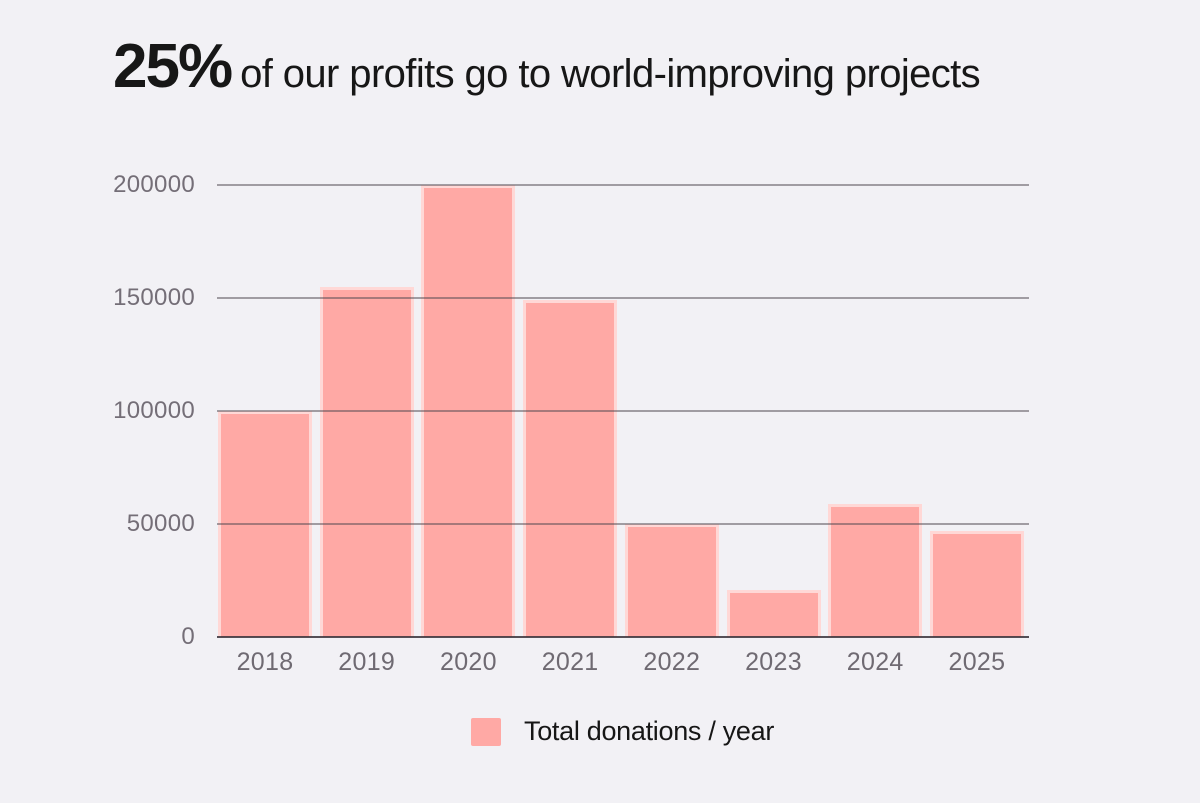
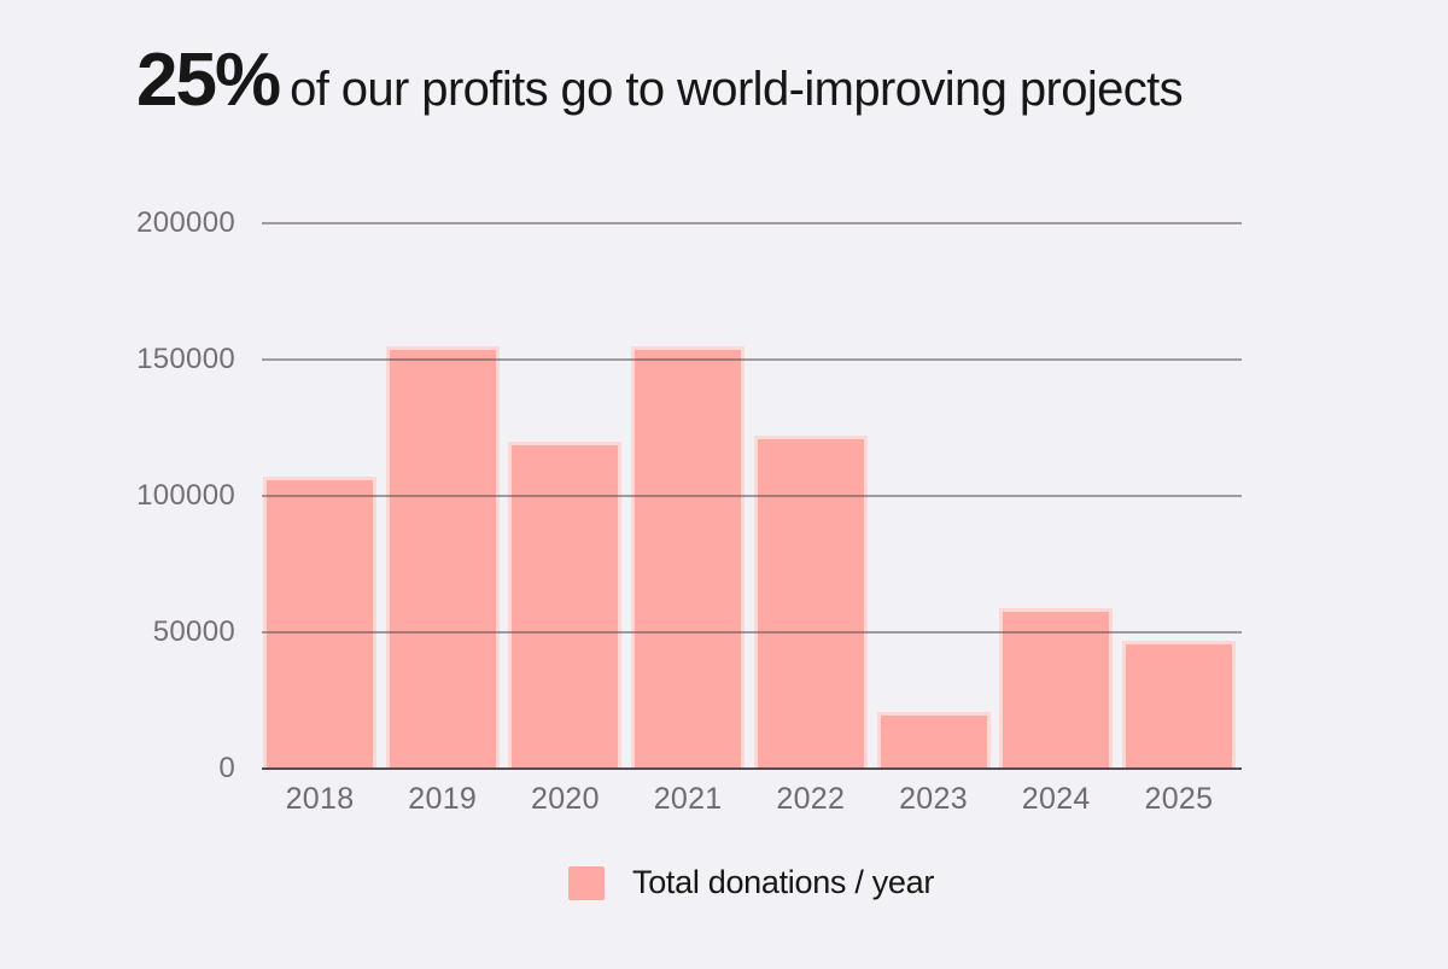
2018: 100000 -> 107000
2020: 200000 -> 120000
2021: 149000 -> 155000
2022: 50000 -> 122000
